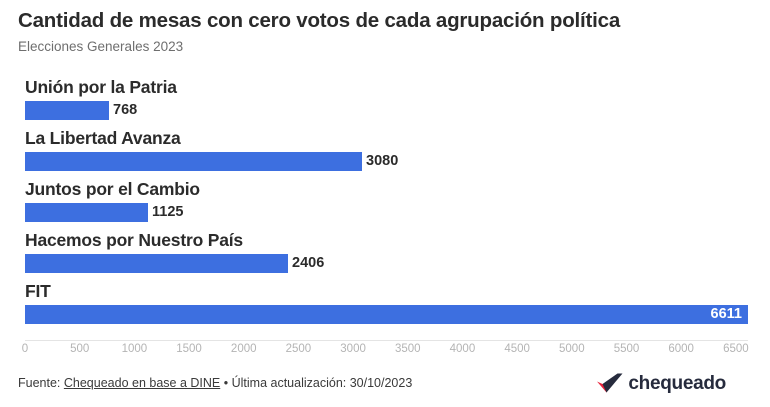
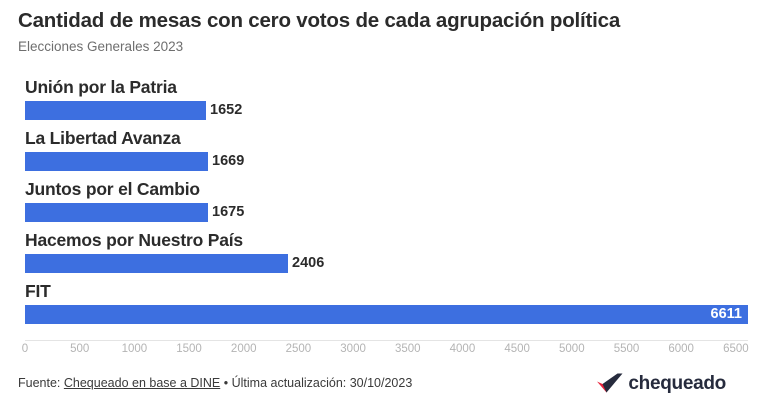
Unión por la Patria: 768 -> 1652
La Libertad Avanza: 3080 -> 1669
Juntos por el Cambio: 1125 -> 1675
